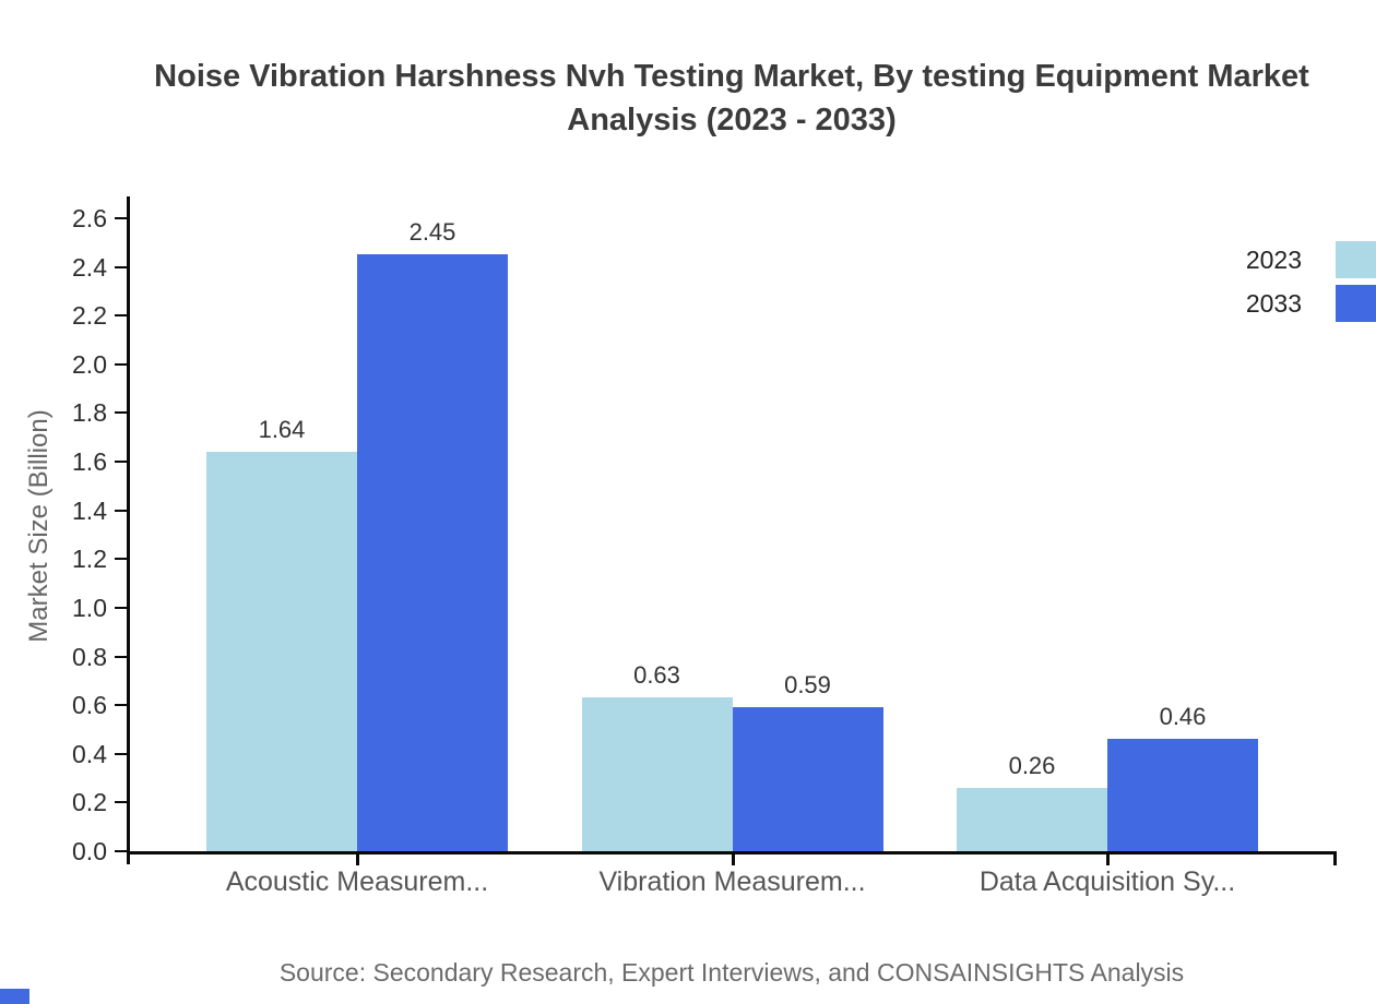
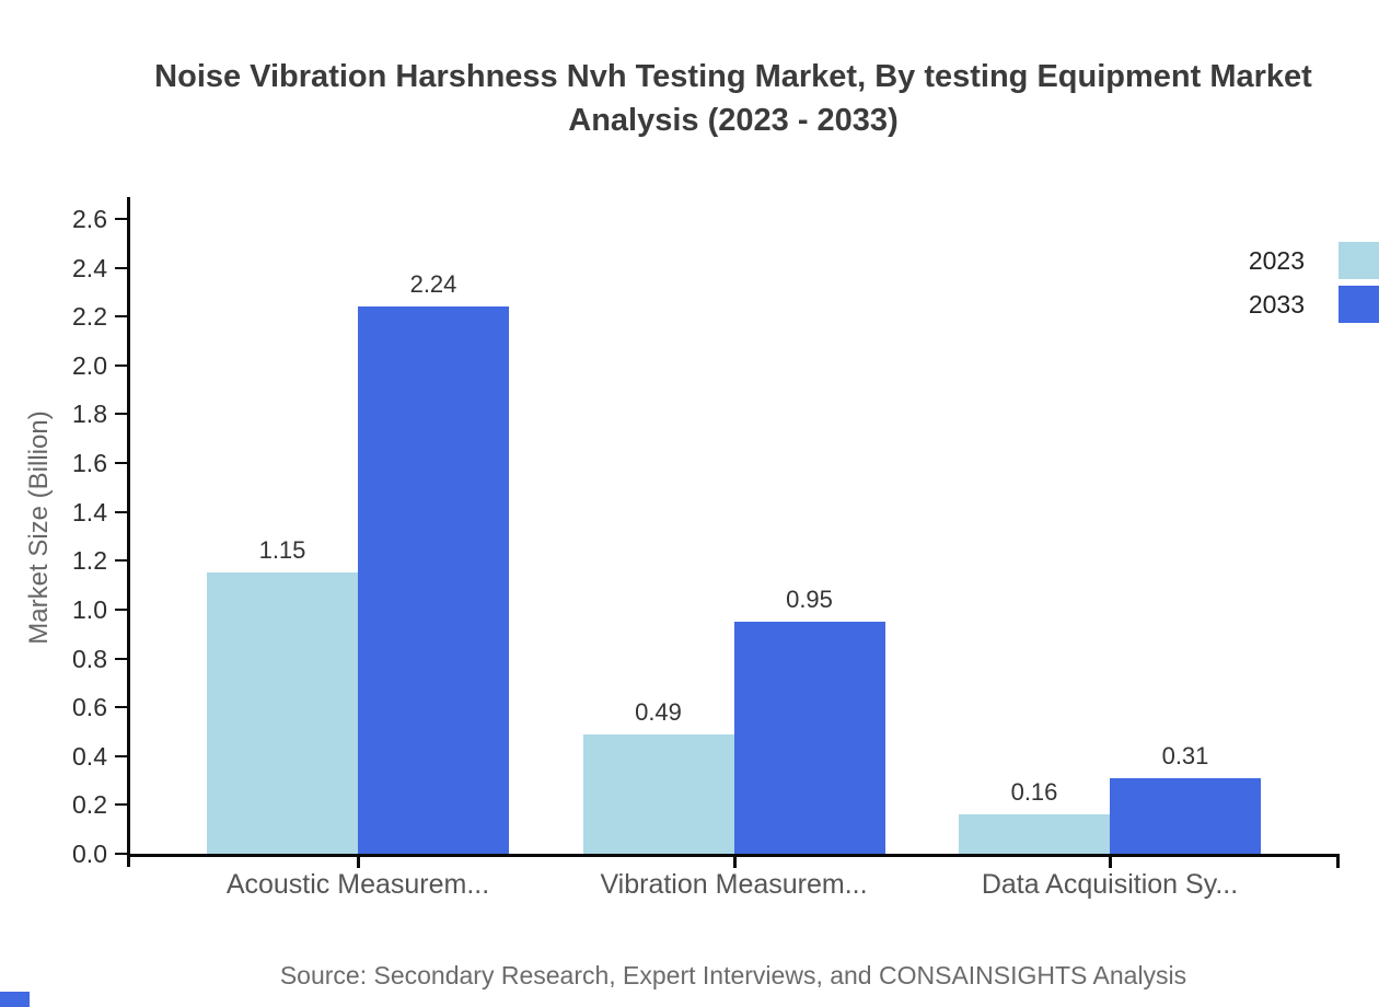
2023/Acoustic Measurem...: 1.64 -> 1.15
2033/Acoustic Measurem...: 2.45 -> 2.24
2023/Vibration Measurem...: 0.63 -> 0.49
2033/Vibration Measurem...: 0.59 -> 0.95
2023/Data Acquisition Sy...: 0.26 -> 0.16
2033/Data Acquisition Sy...: 0.46 -> 0.31
